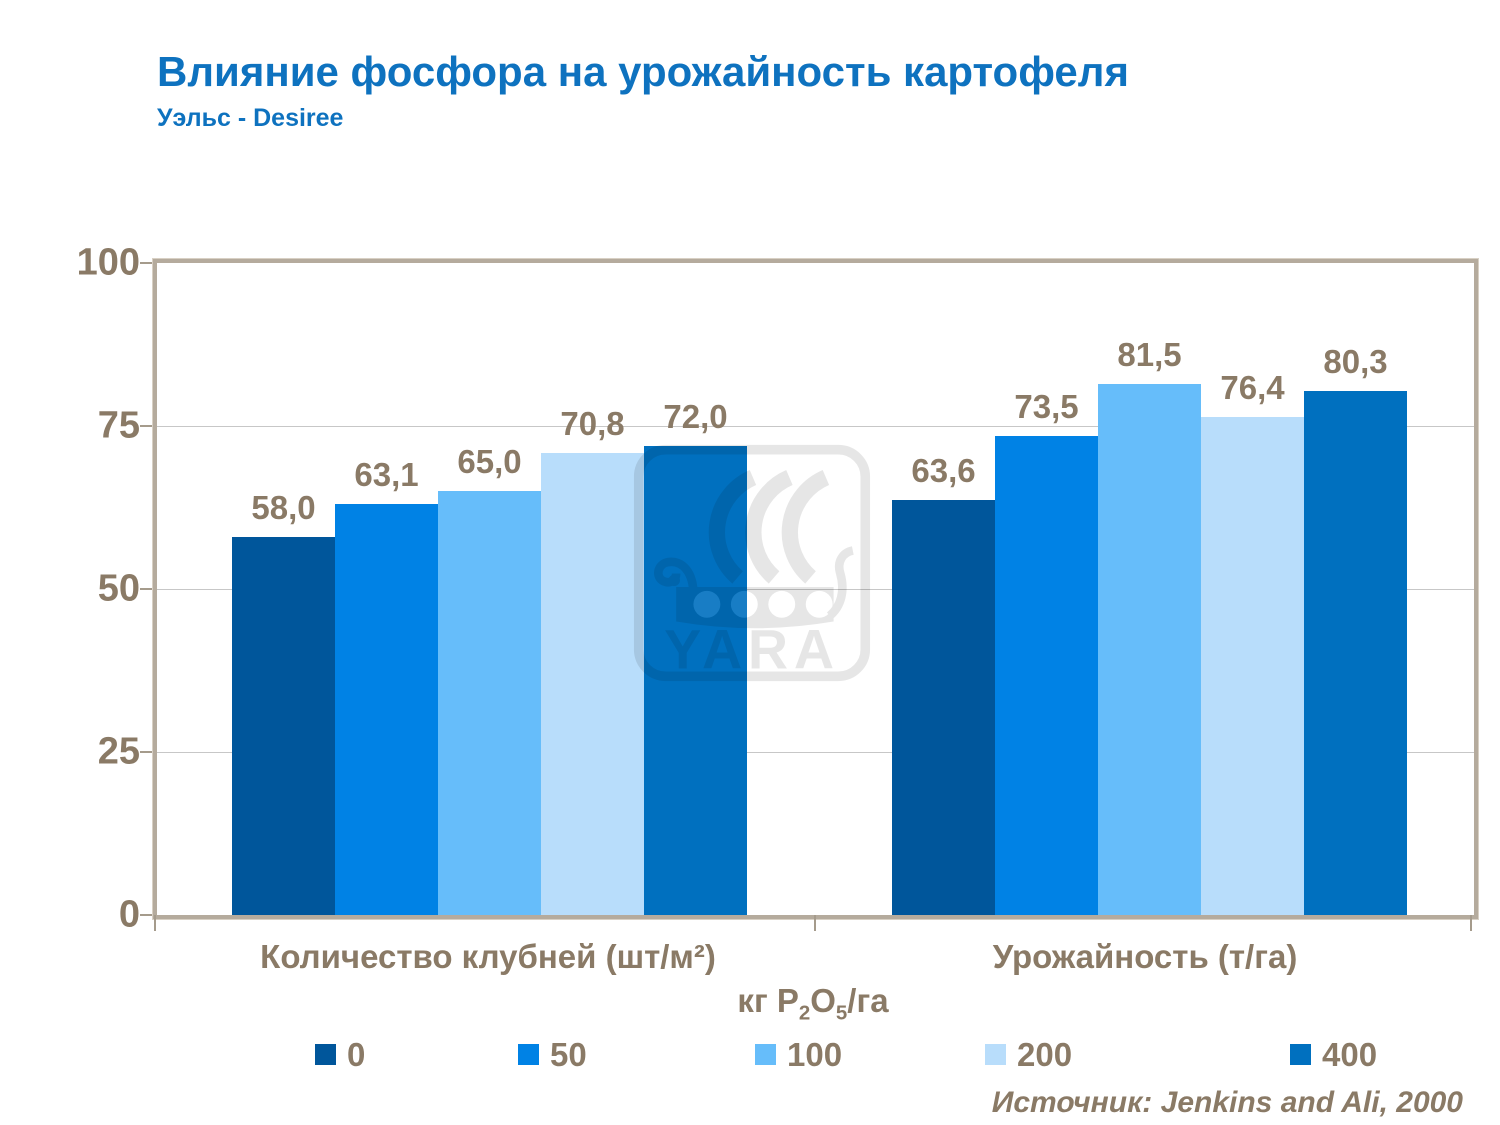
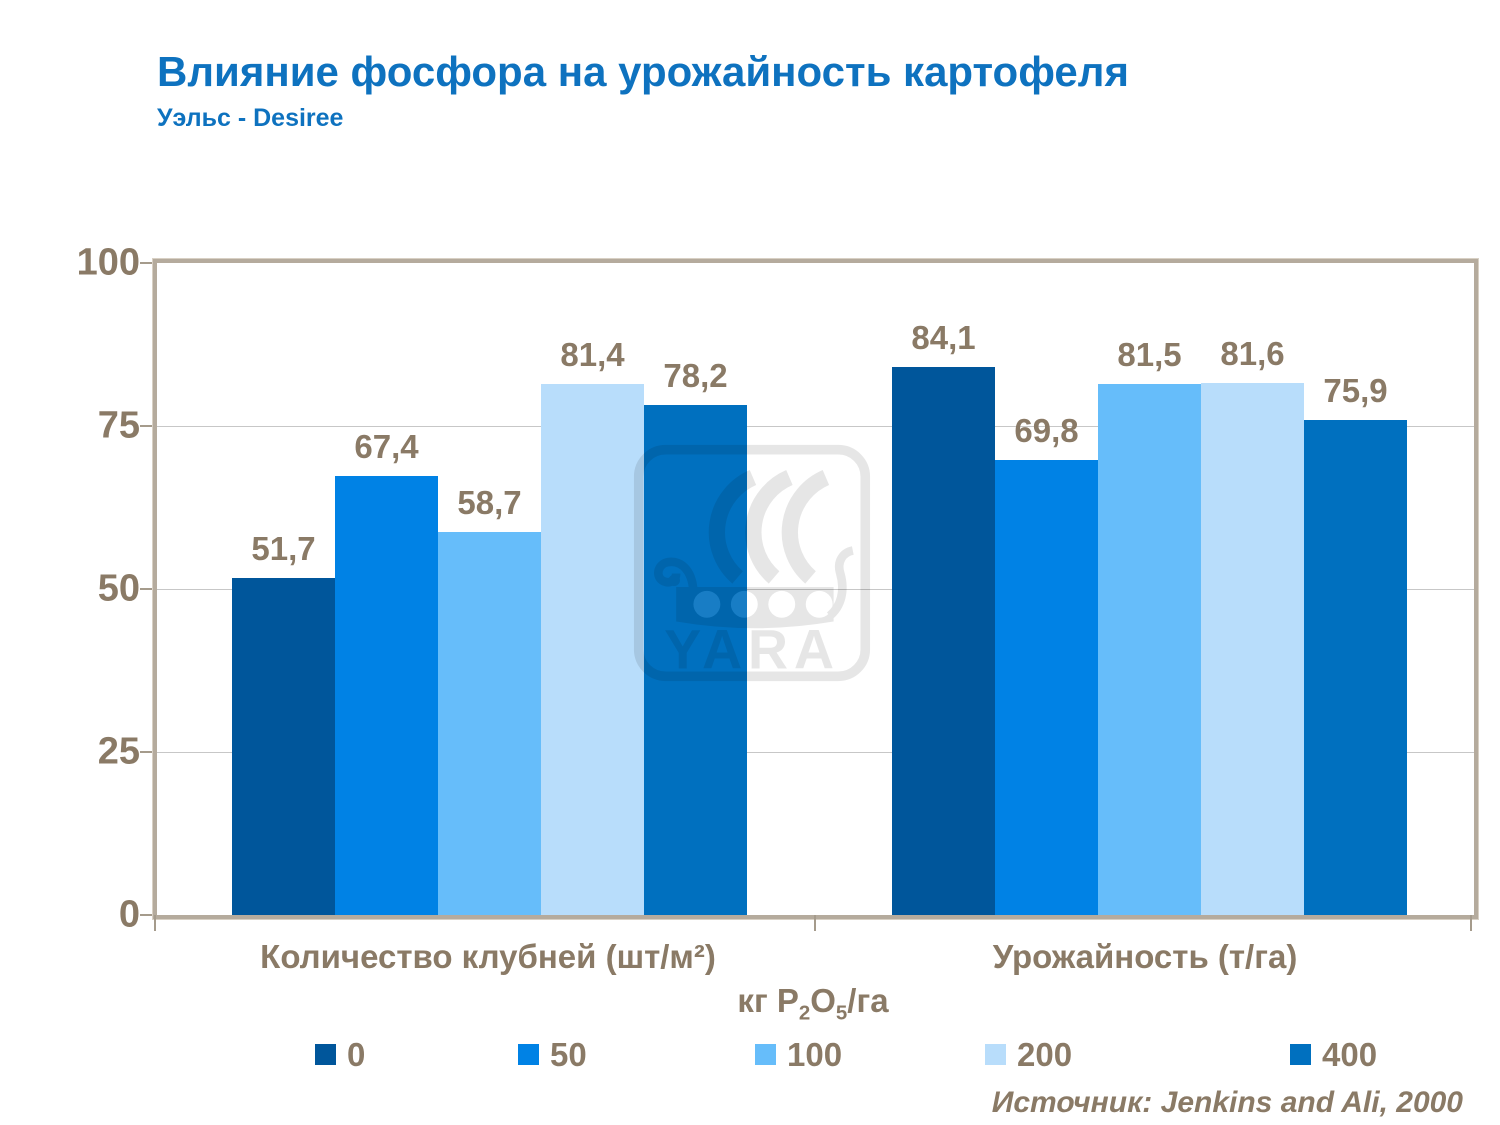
0/Количество клубней (шт/м²): 58,0 -> 51,7
50/Количество клубней (шт/м²): 63,1 -> 67,4
100/Количество клубней (шт/м²): 65,0 -> 58,7
200/Количество клубней (шт/м²): 70,8 -> 81,4
400/Количество клубней (шт/м²): 72,0 -> 78,2
0/Урожайность (т/га): 63,6 -> 84,1
50/Урожайность (т/га): 73,5 -> 69,8
200/Урожайность (т/га): 76,4 -> 81,6
400/Урожайность (т/га): 80,3 -> 75,9
